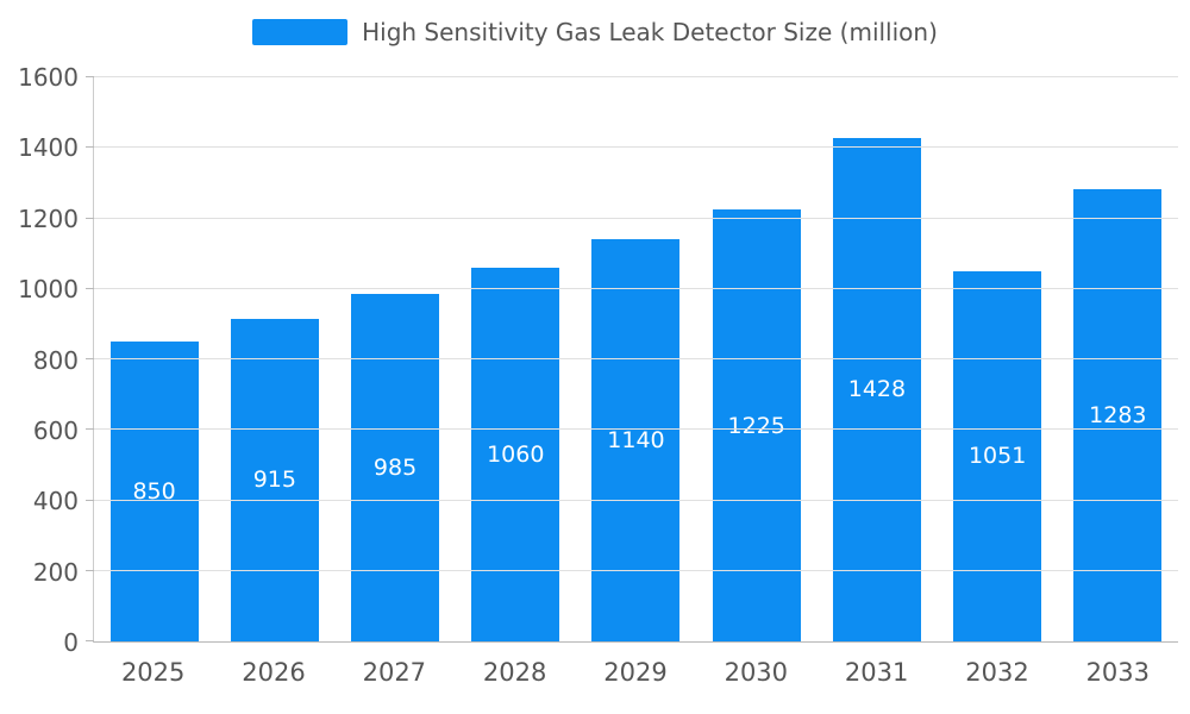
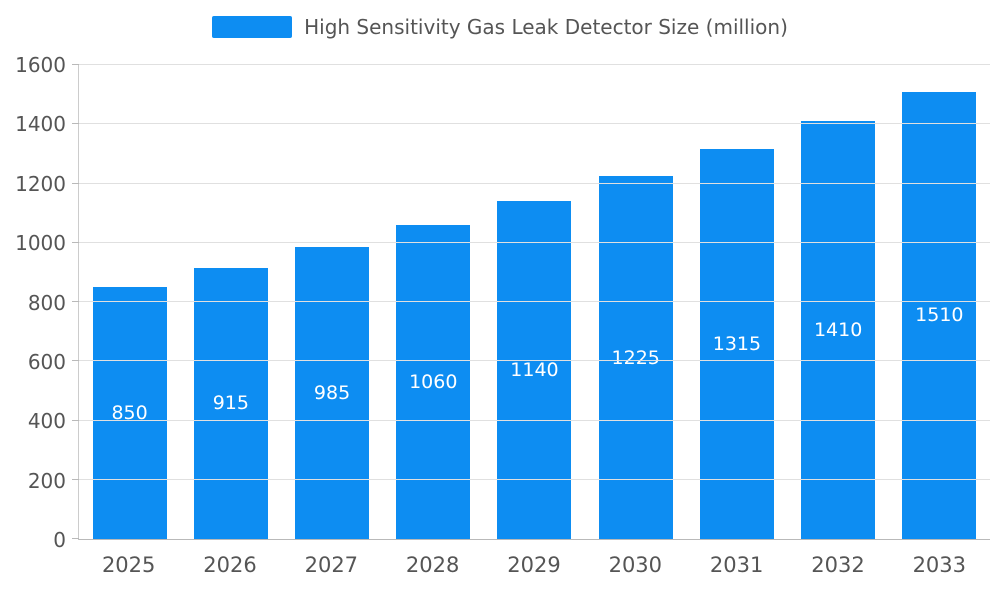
2031: 1428 -> 1315
2032: 1051 -> 1410
2033: 1283 -> 1510
